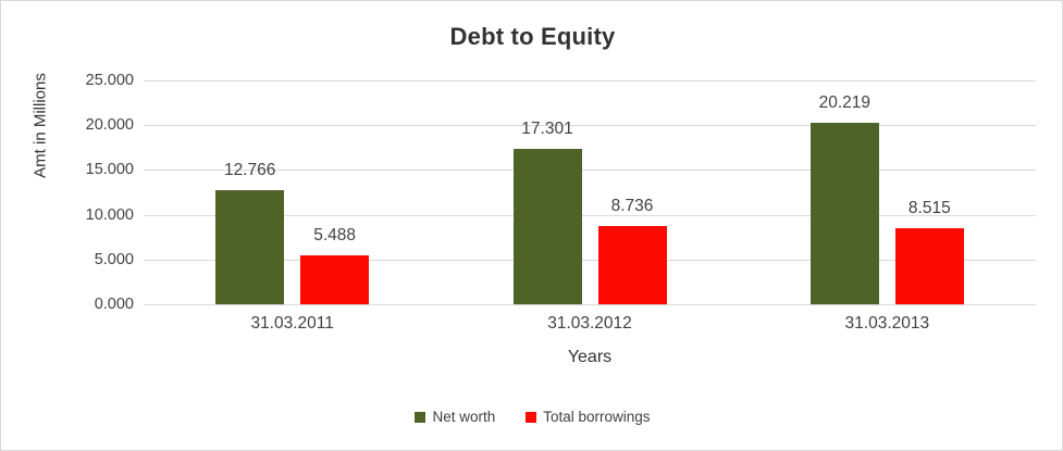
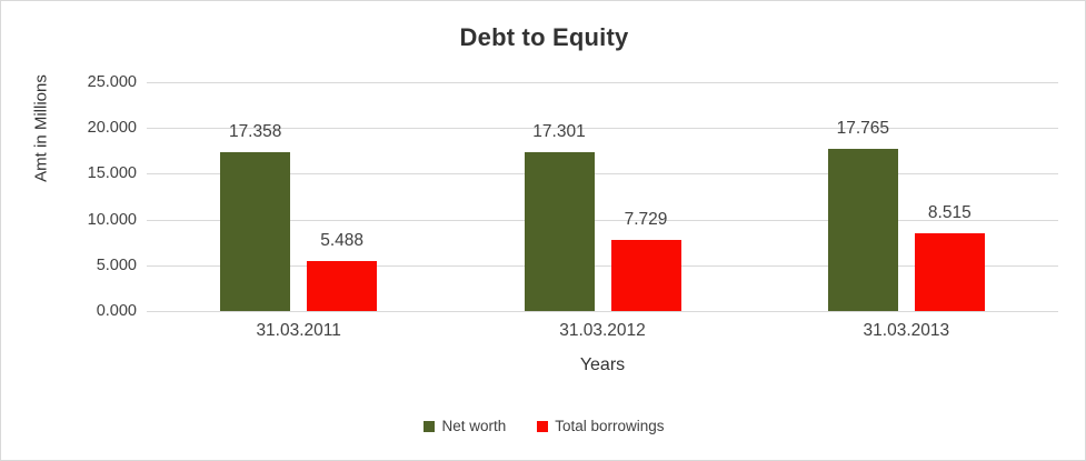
Net worth/31.03.2011: 12.766 -> 17.358
Total borrowings/31.03.2012: 8.736 -> 7.729
Net worth/31.03.2013: 20.219 -> 17.765
